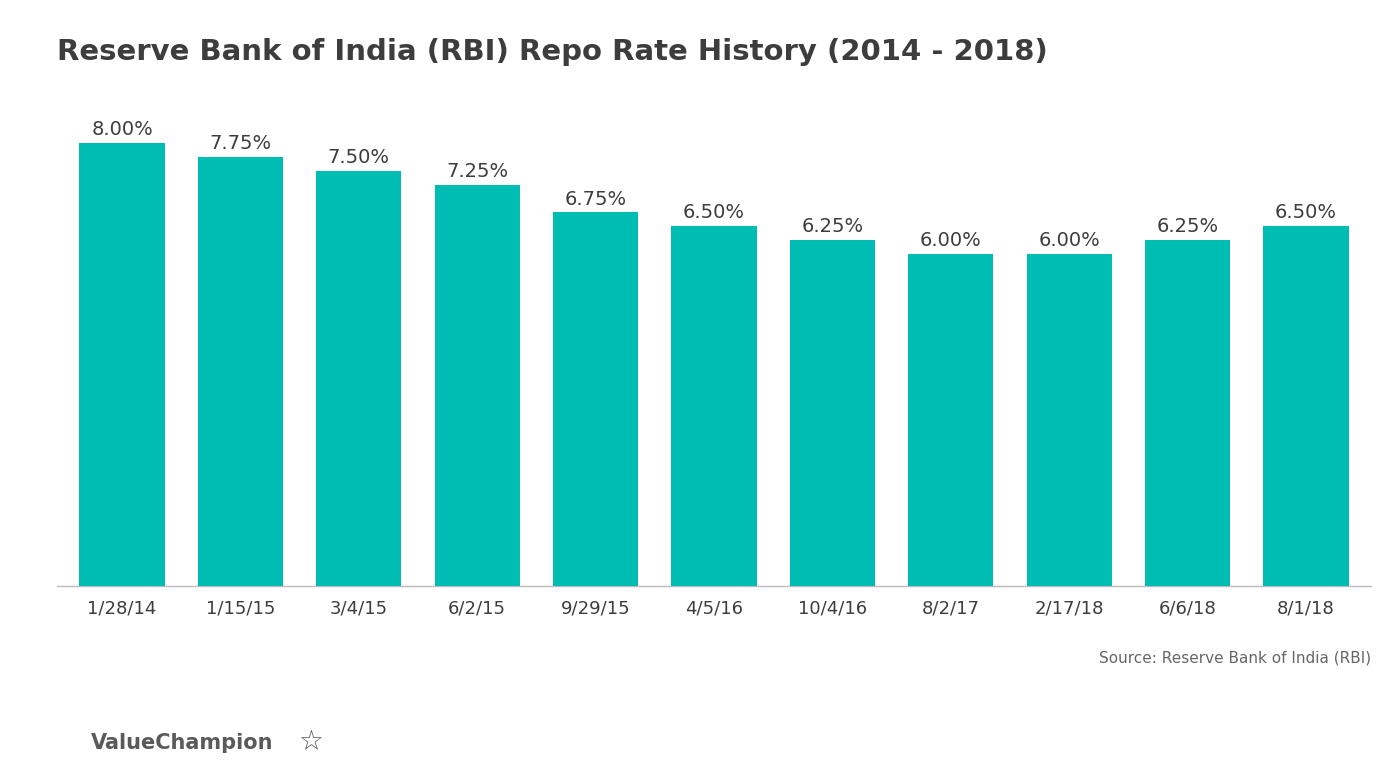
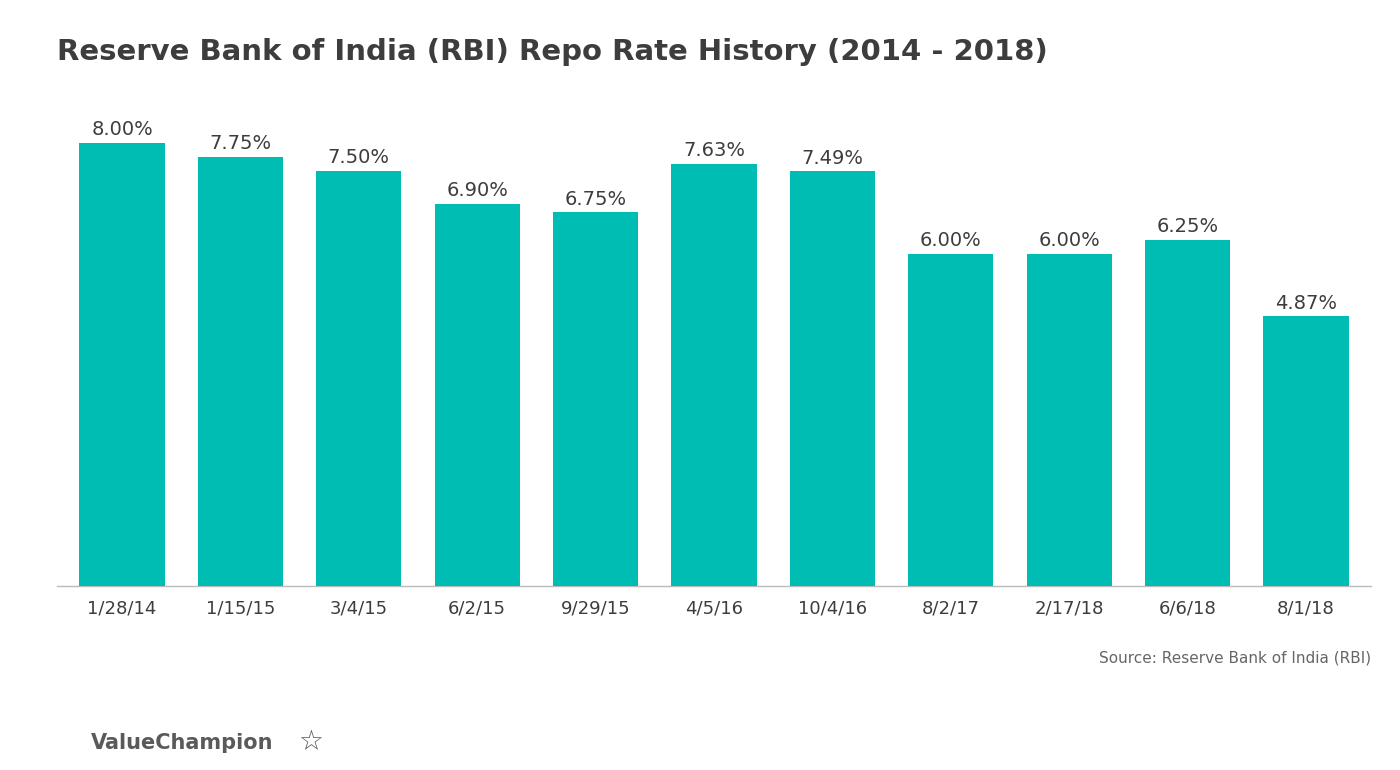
6/2/15: 7.25% -> 6.90%
4/5/16: 6.50% -> 7.63%
10/4/16: 6.25% -> 7.49%
8/1/18: 6.50% -> 4.87%
